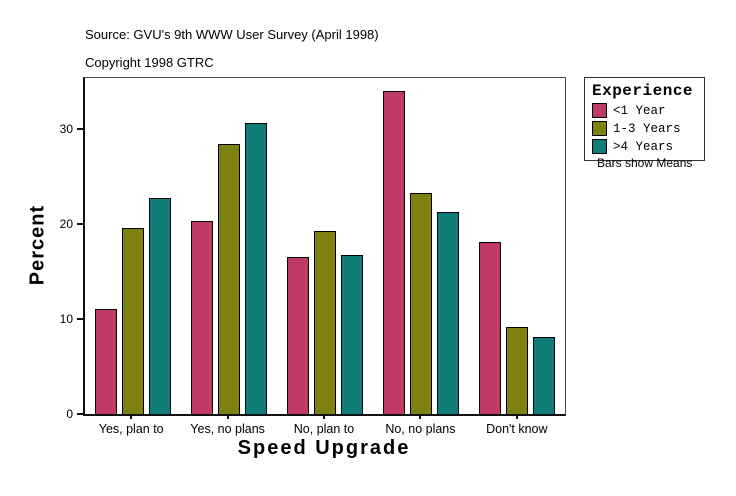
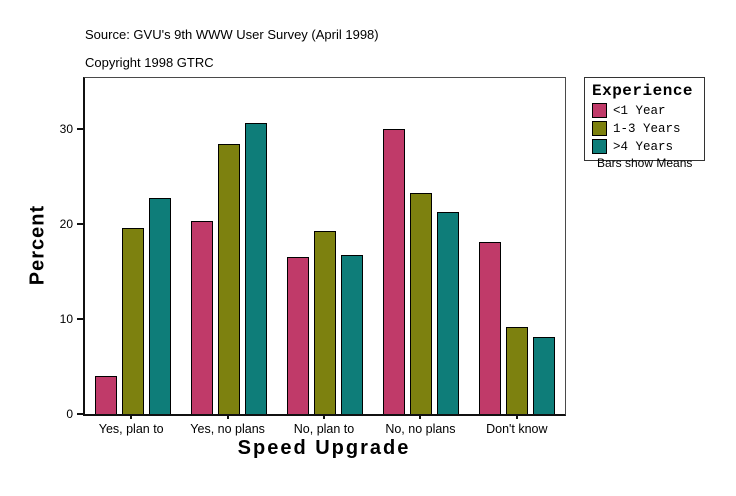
<1 Year/Yes, plan to: 11 -> 4
<1 Year/No, no plans: 34 -> 30
